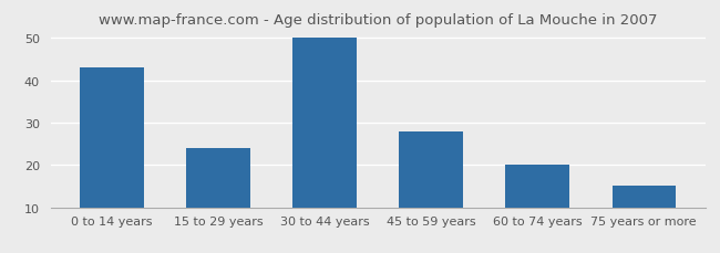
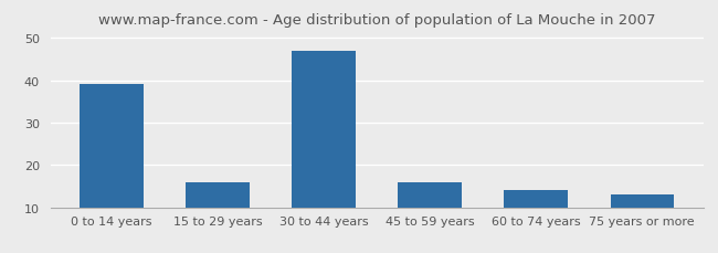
0 to 14 years: 43 -> 39
15 to 29 years: 24 -> 16
30 to 44 years: 50 -> 47
45 to 59 years: 28 -> 16
60 to 74 years: 20 -> 14
75 years or more: 15 -> 13
